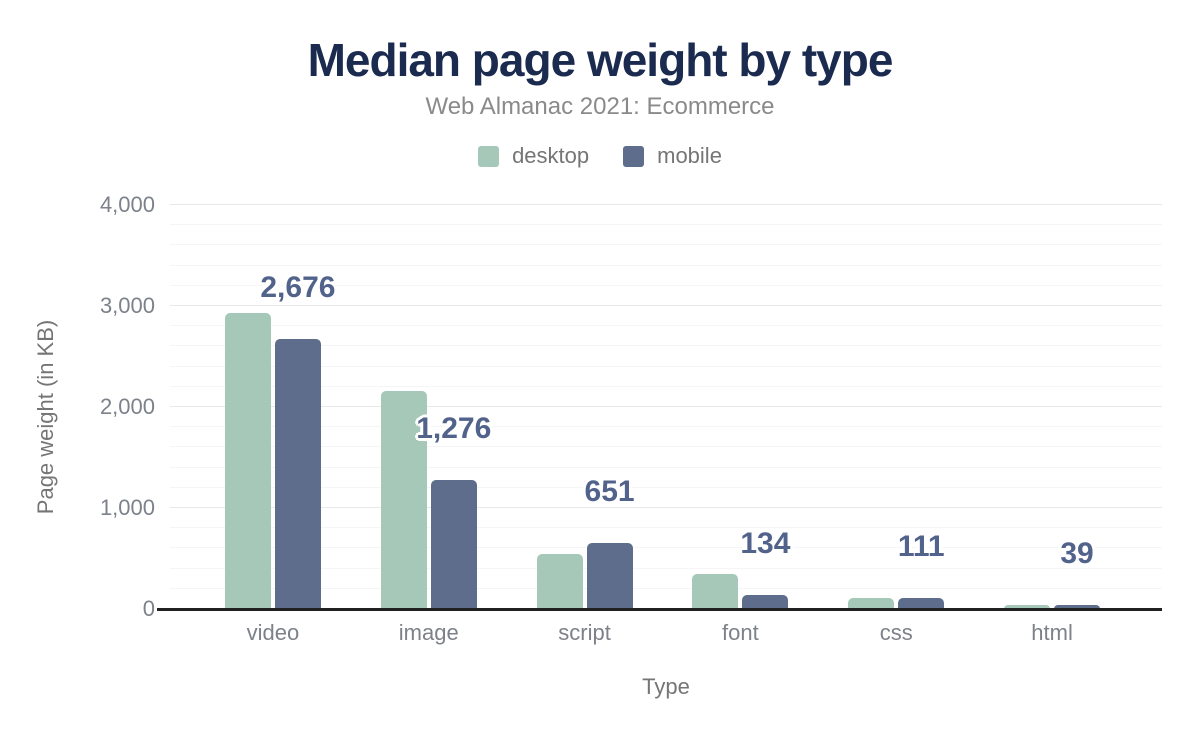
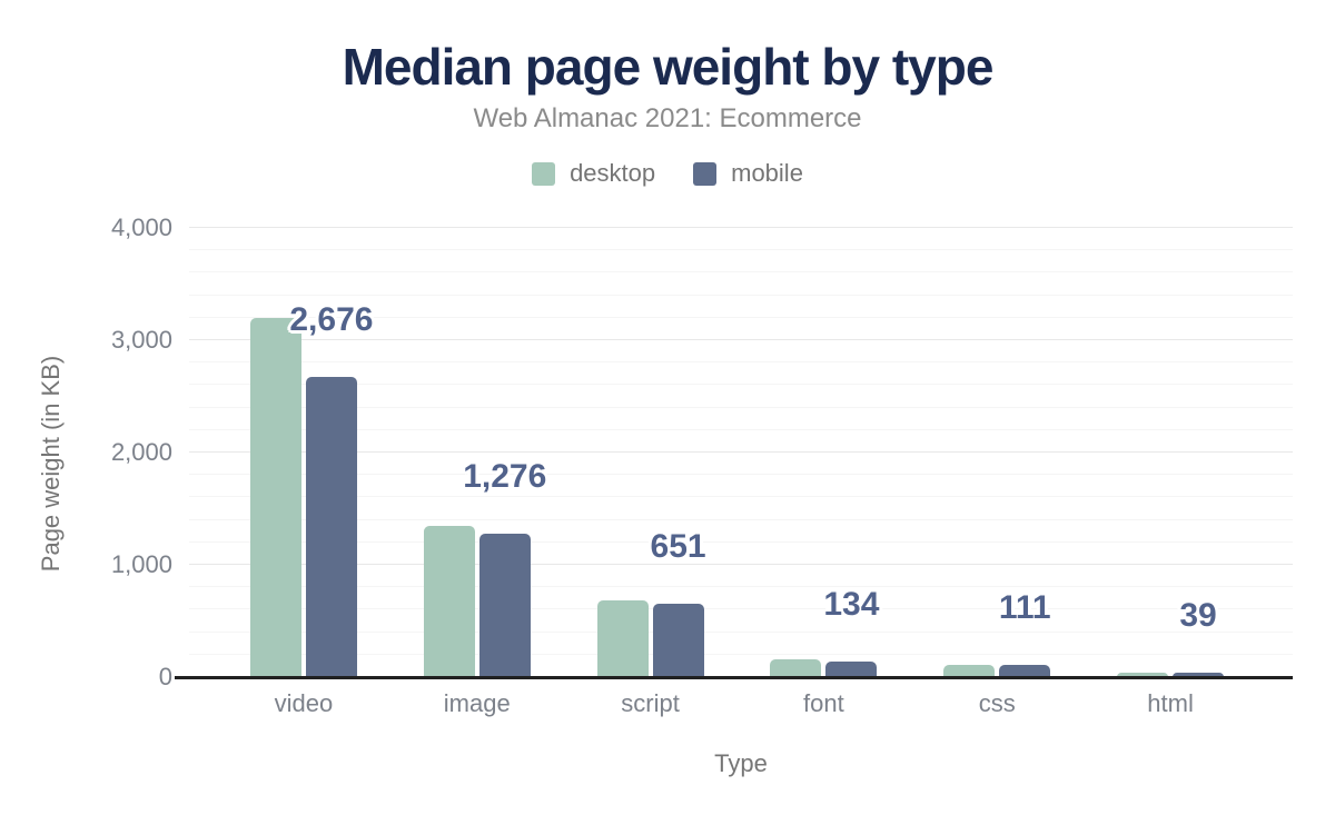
desktop/video: 2930 -> 3200
desktop/image: 2160 -> 1350
desktop/script: 540 -> 680
desktop/font: 350 -> 160
